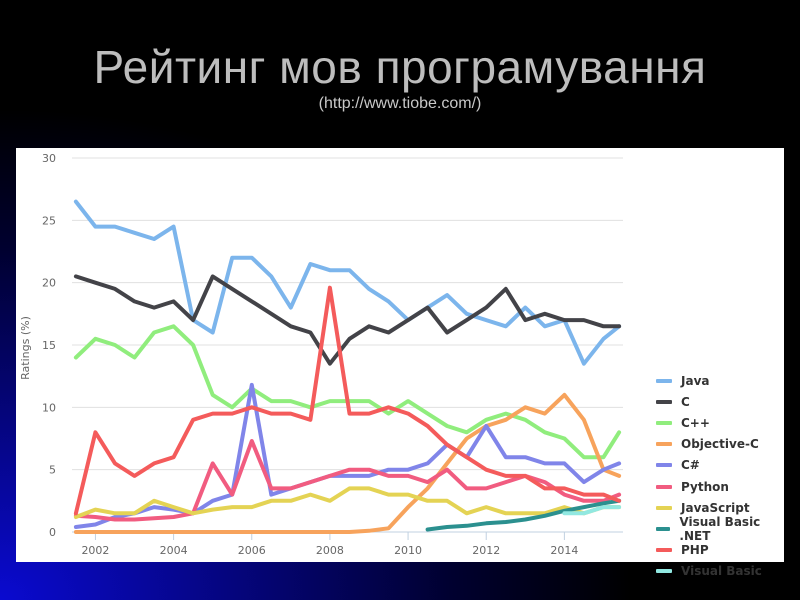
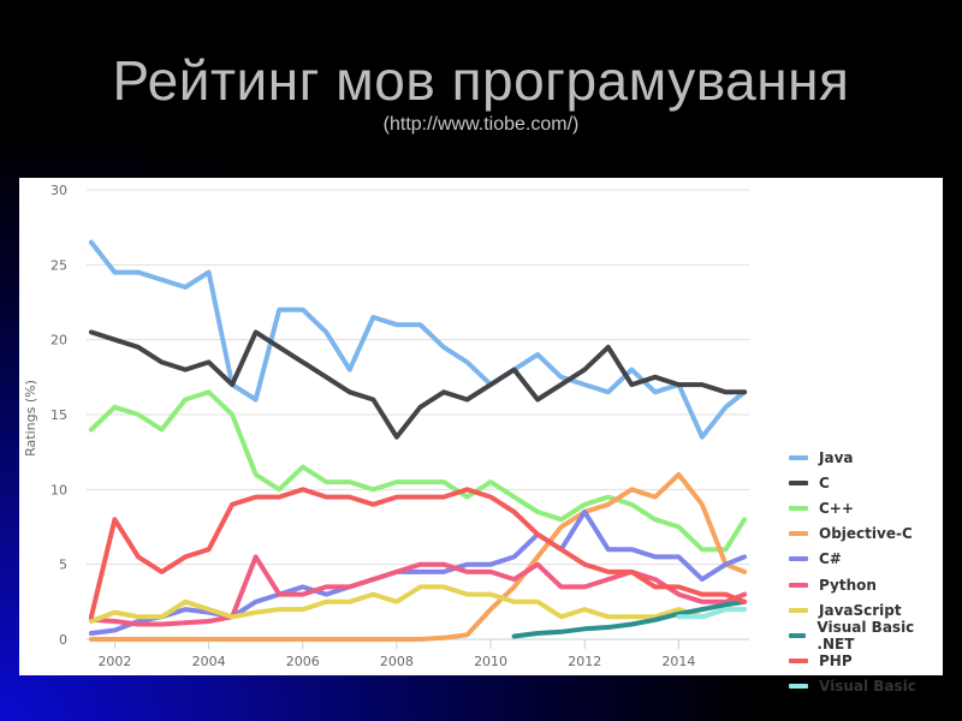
C#/2006: 11.8 -> 3.5
Python/2006: 7.3 -> 3.0
PHP/2008: 19.6 -> 9.5
